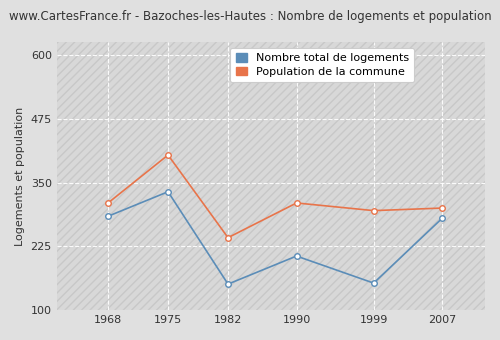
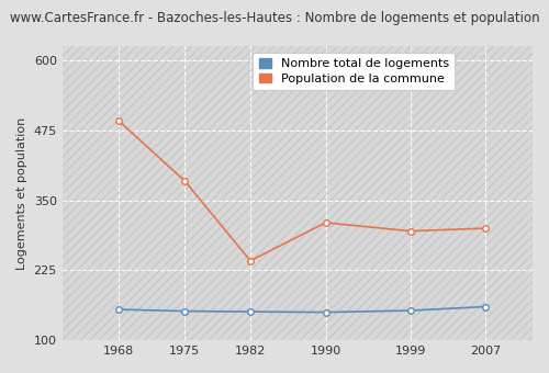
Nombre total de logements/1968: 284 -> 155
Population de la commune/1968: 310 -> 492
Nombre total de logements/1975: 332 -> 152
Population de la commune/1975: 404 -> 385
Nombre total de logements/1990: 206 -> 150
Nombre total de logements/2007: 280 -> 160
